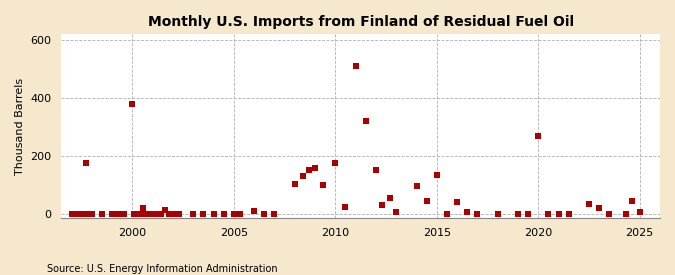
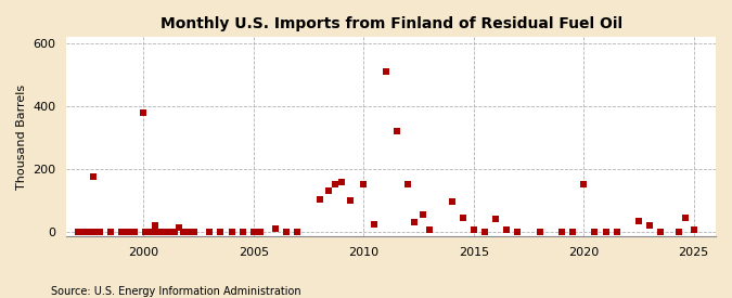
2010: 175 -> 150
2015: 135 -> 5
2020: 270 -> 150
